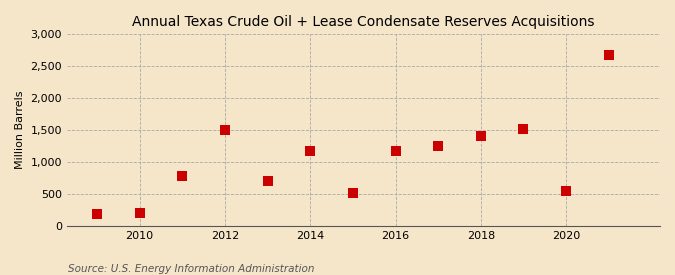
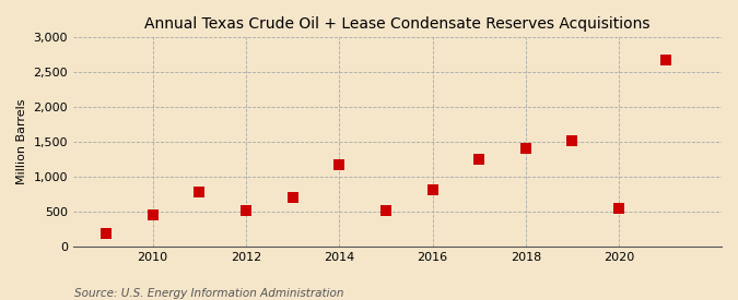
2010: 200 -> 450
2012: 1,500 -> 510
2016: 1,180 -> 810
